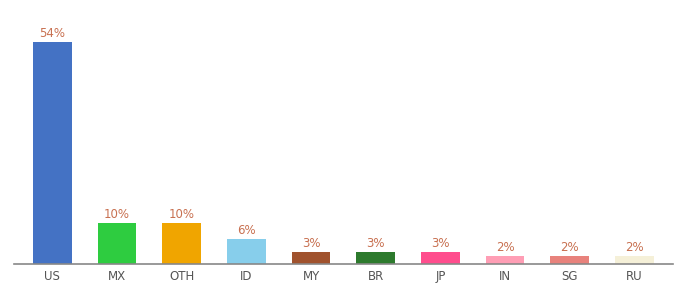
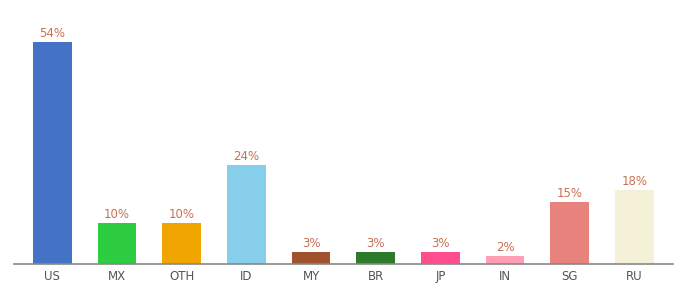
ID: 6% -> 24%
SG: 2% -> 15%
RU: 2% -> 18%
